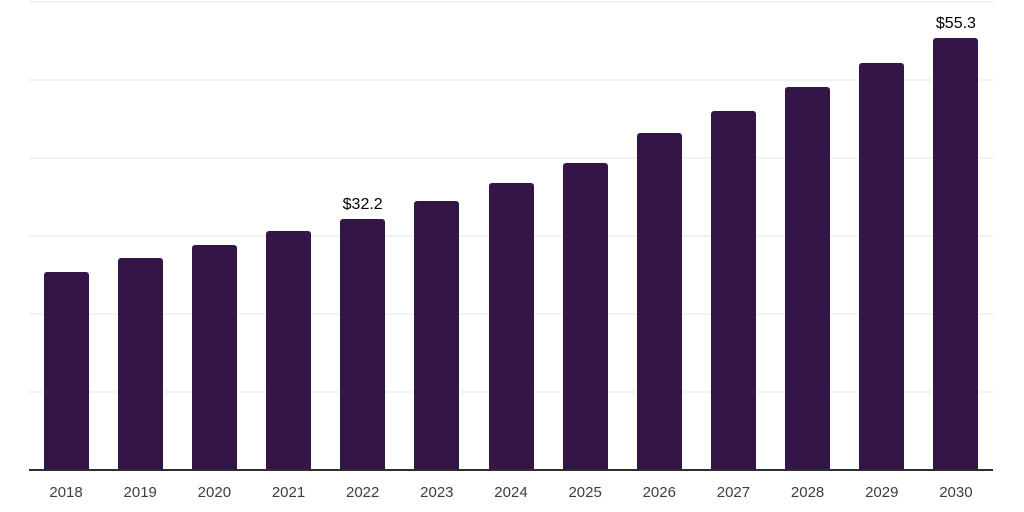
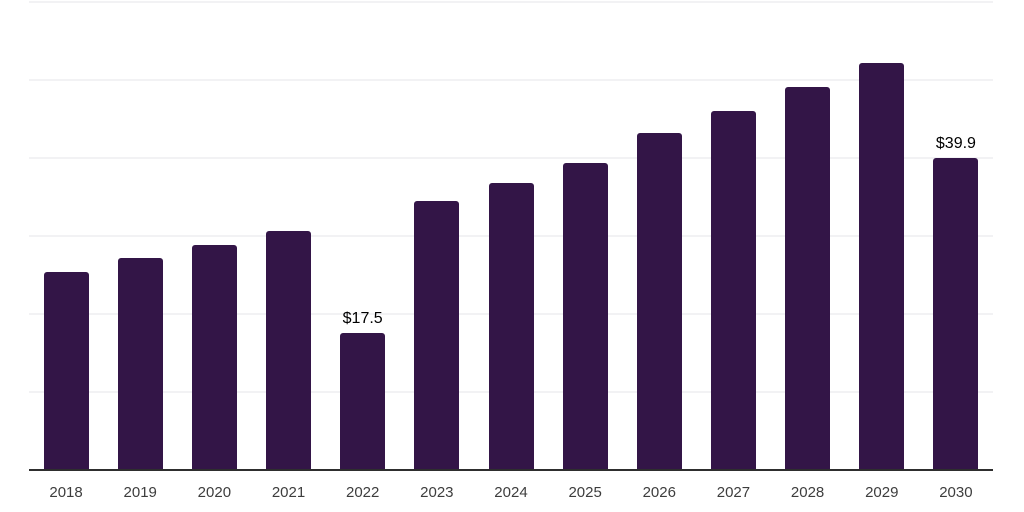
2022: $32.2 -> $17.5
2030: $55.3 -> $39.9
